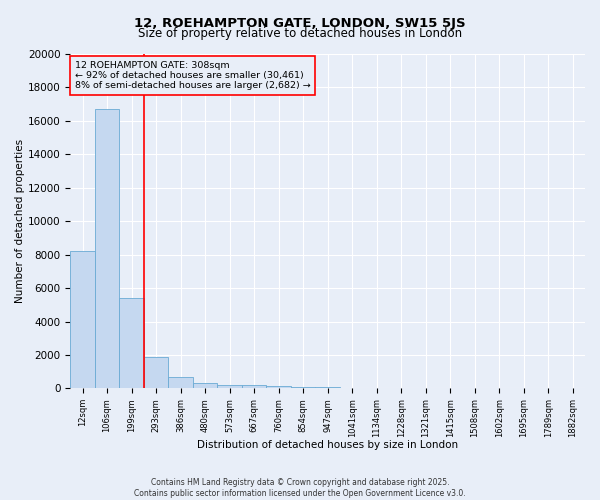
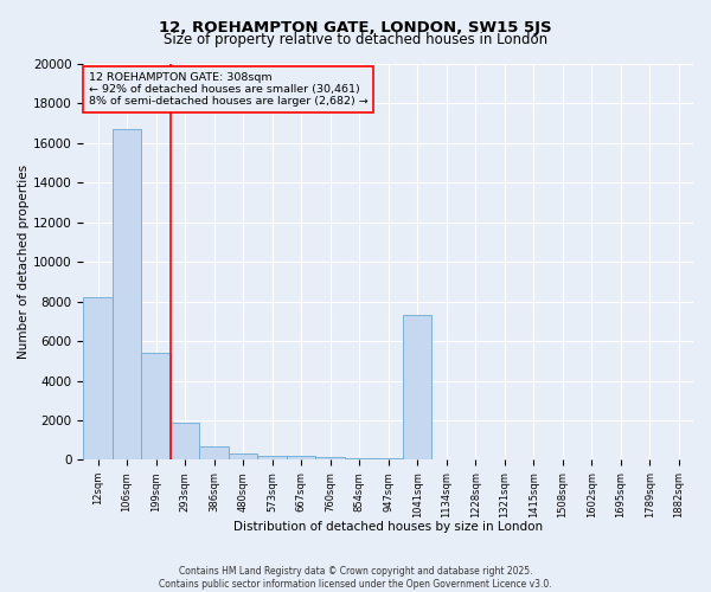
1041sqm: 0 -> 7300
